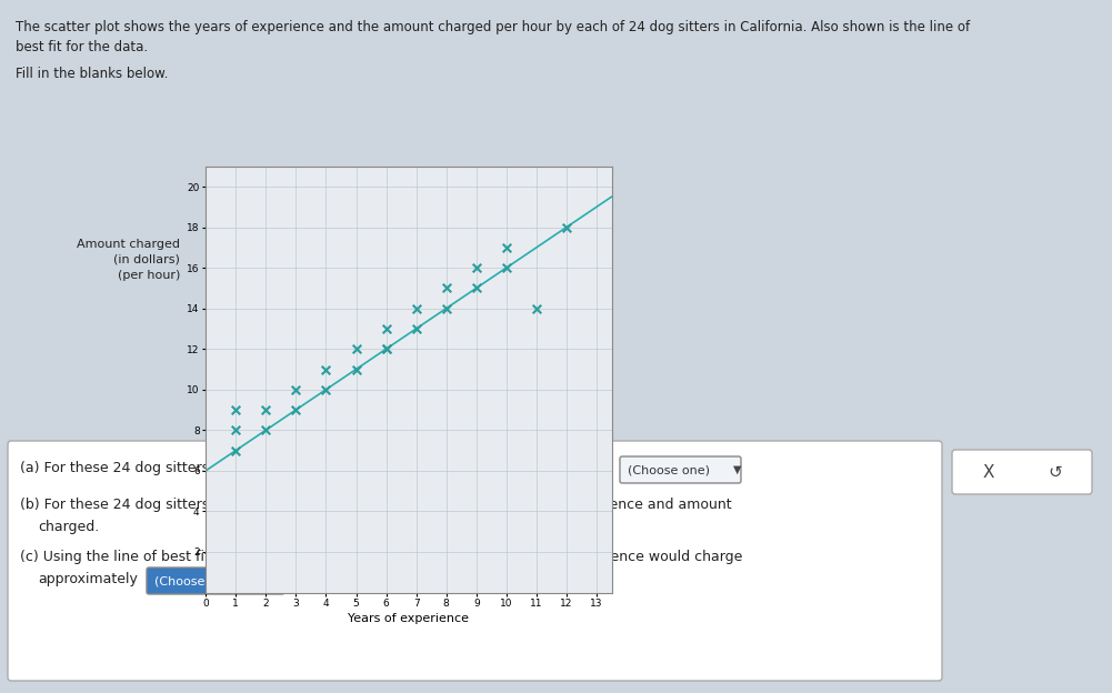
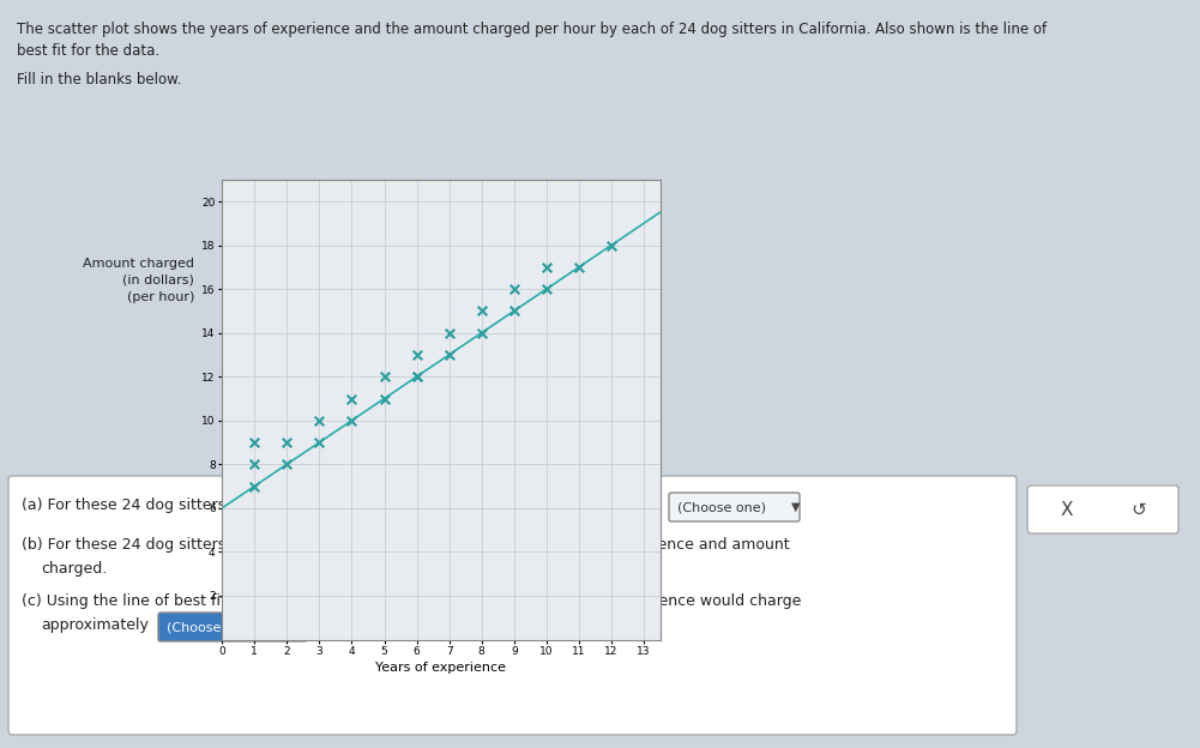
11: 14 -> 17
